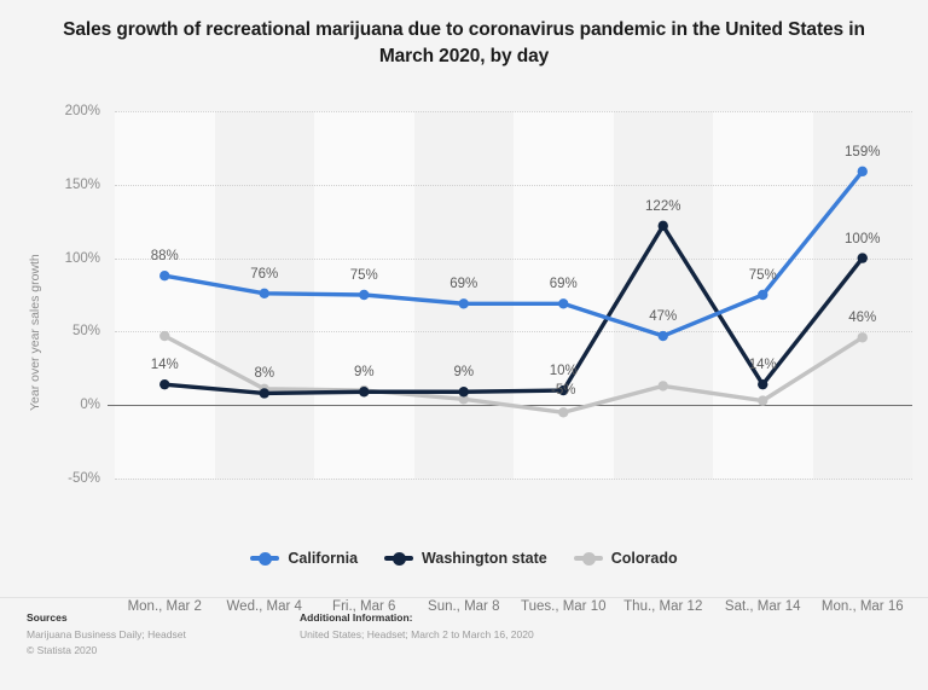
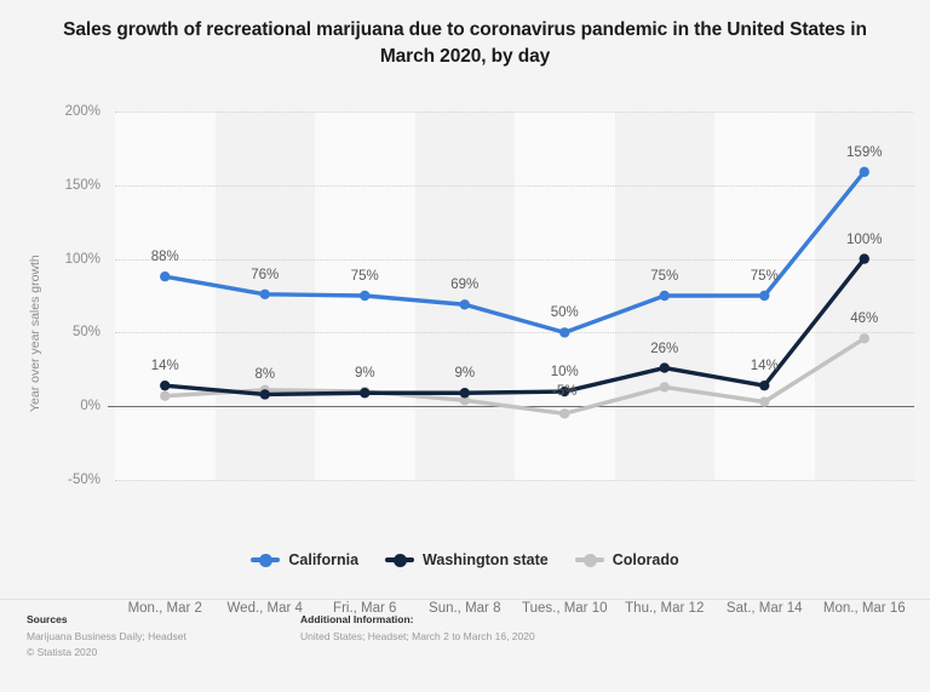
Colorado/Mon., Mar 2: 47% -> 7%
California/Tues., Mar 10: 69% -> 50%
California/Thu., Mar 12: 47% -> 75%
Washington state/Thu., Mar 12: 122% -> 26%
